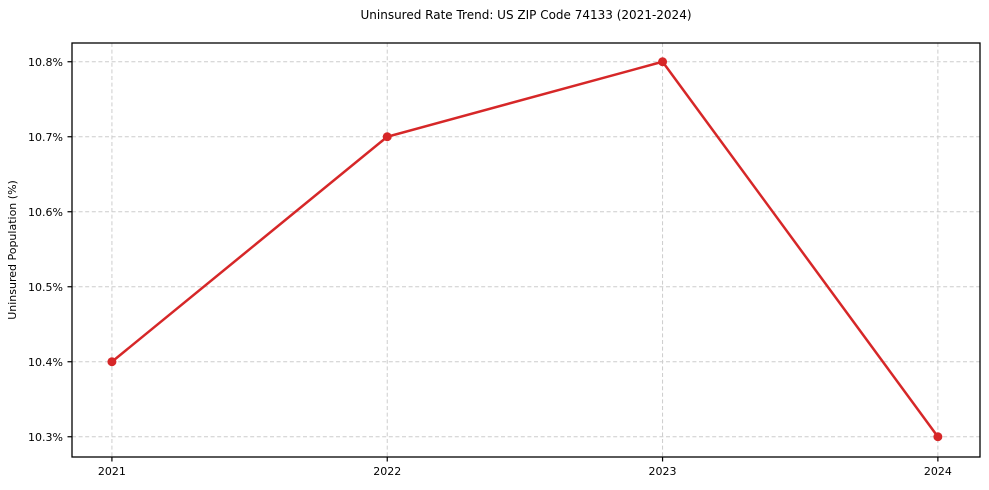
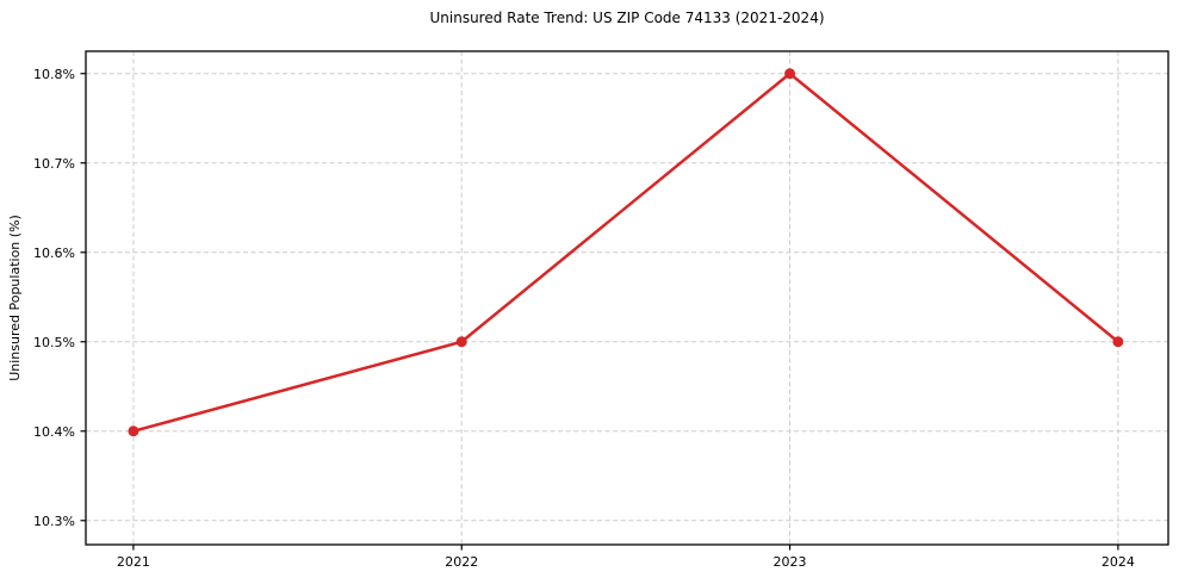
2022: 10.7% -> 10.5%
2024: 10.3% -> 10.5%
